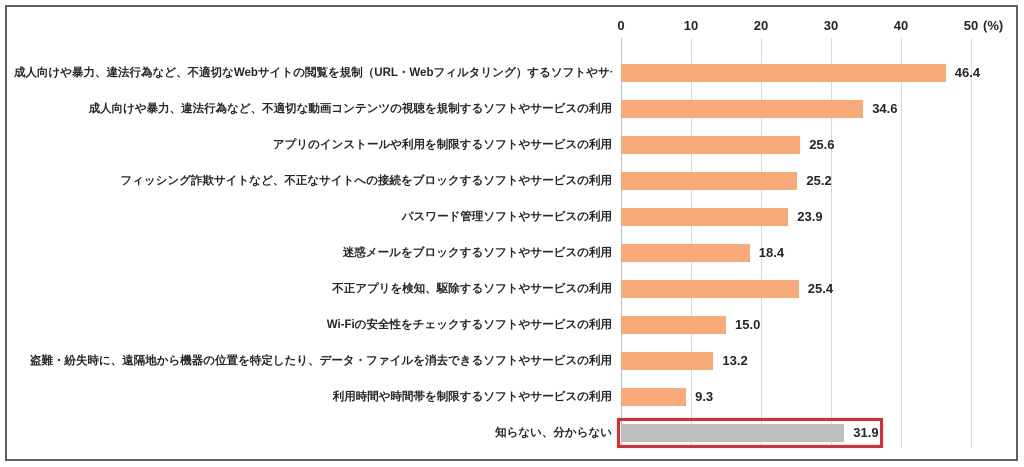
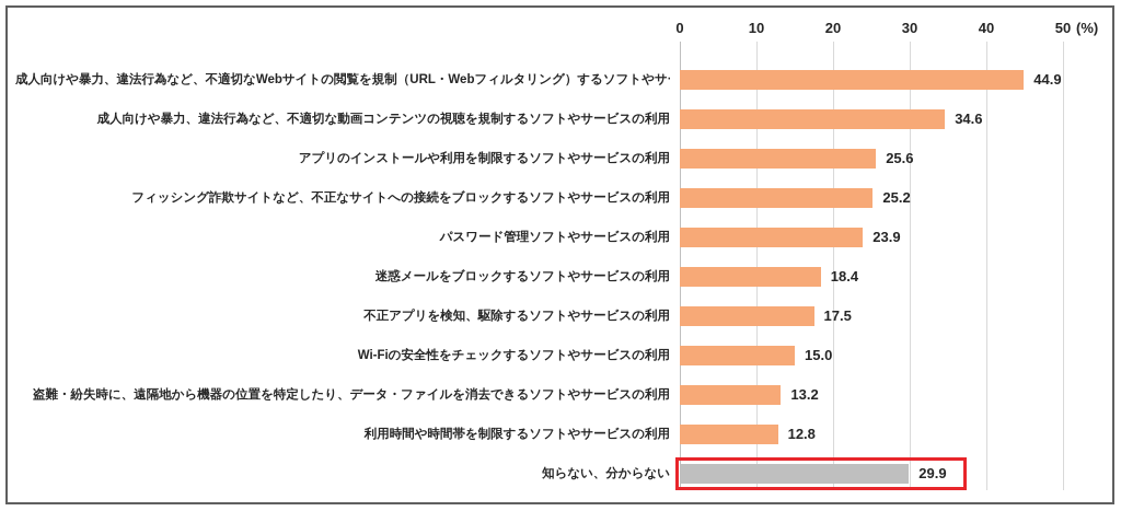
成人向けや暴力、違法行為など、不適切なWebサイトの閲覧を規制（URL・Webフィルタリング）するソフトやサービスの利用: 46.4 -> 44.9
不正アプリを検知、駆除するソフトやサービスの利用: 25.4 -> 17.5
利用時間や時間帯を制限するソフトやサービスの利用: 9.3 -> 12.8
知らない、分からない: 31.9 -> 29.9
